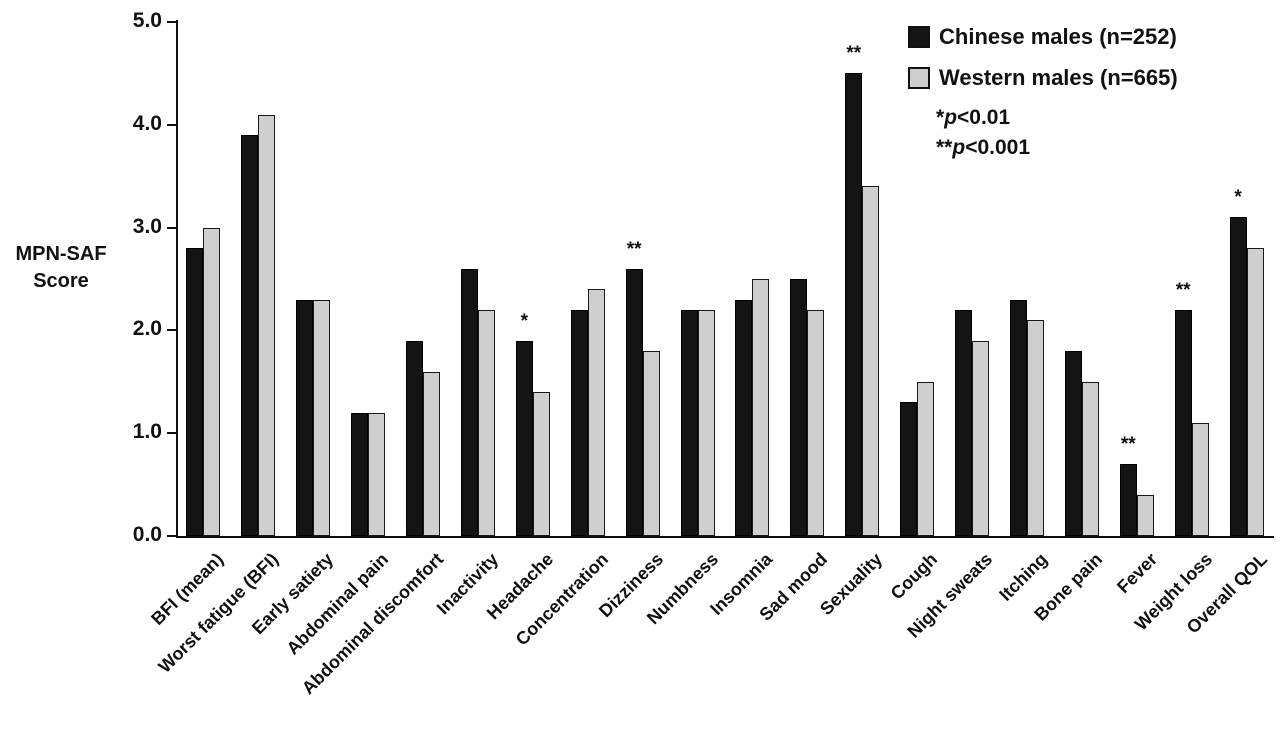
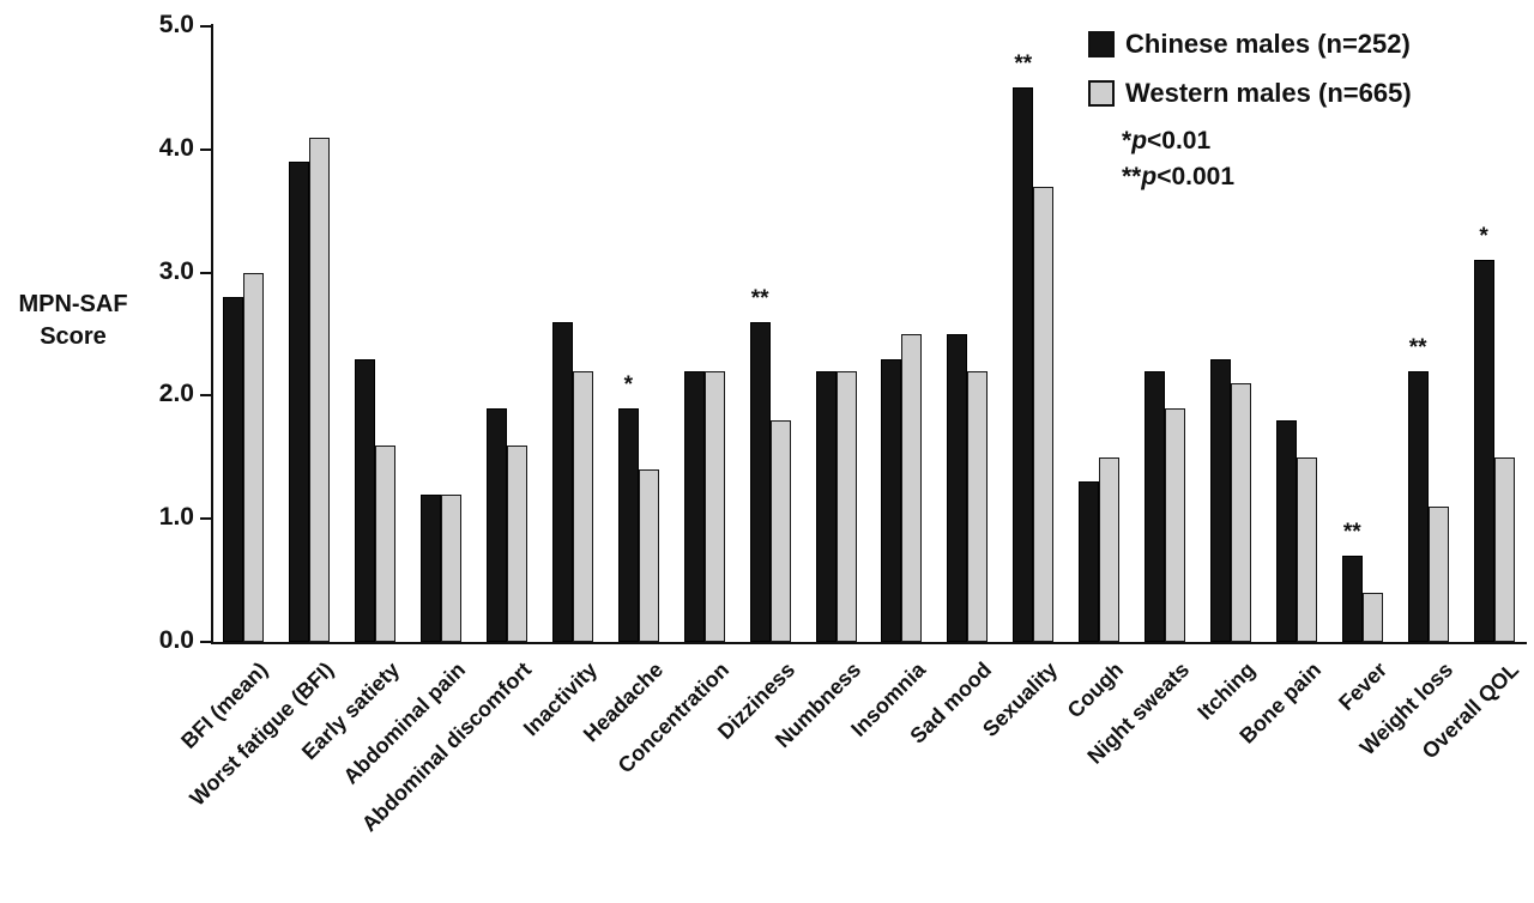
Western males (n=665)/Early satiety: 2.3 -> 1.6
Western males (n=665)/Concentration: 2.4 -> 2.2
Western males (n=665)/Sexuality: 3.4 -> 3.7
Western males (n=665)/Overall QOL: 2.8 -> 1.5
